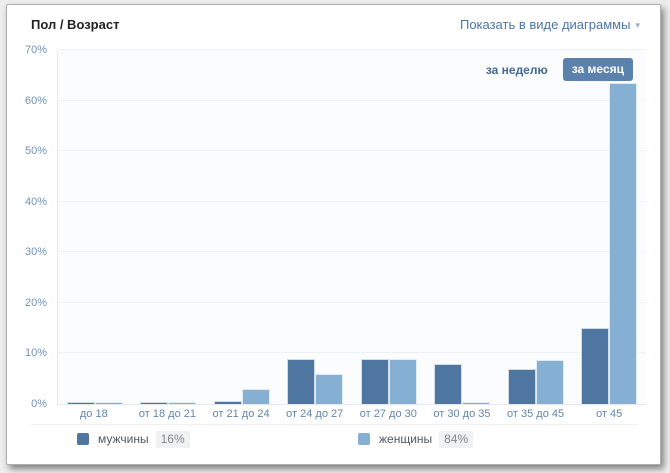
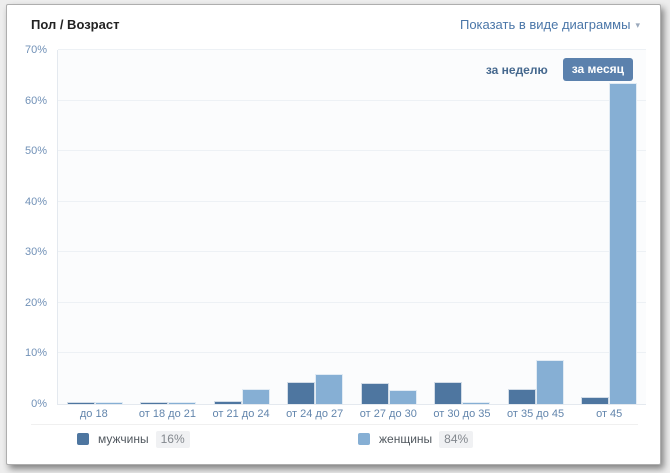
мужчины/от 24 до 27: 9% -> 4%
мужчины/от 27 до 30: 9% -> 4%
женщины/от 27 до 30: 9% -> 3%
мужчины/от 30 до 35: 8% -> 4%
мужчины/от 35 до 45: 7% -> 3%
мужчины/от 45: 15% -> 1%
